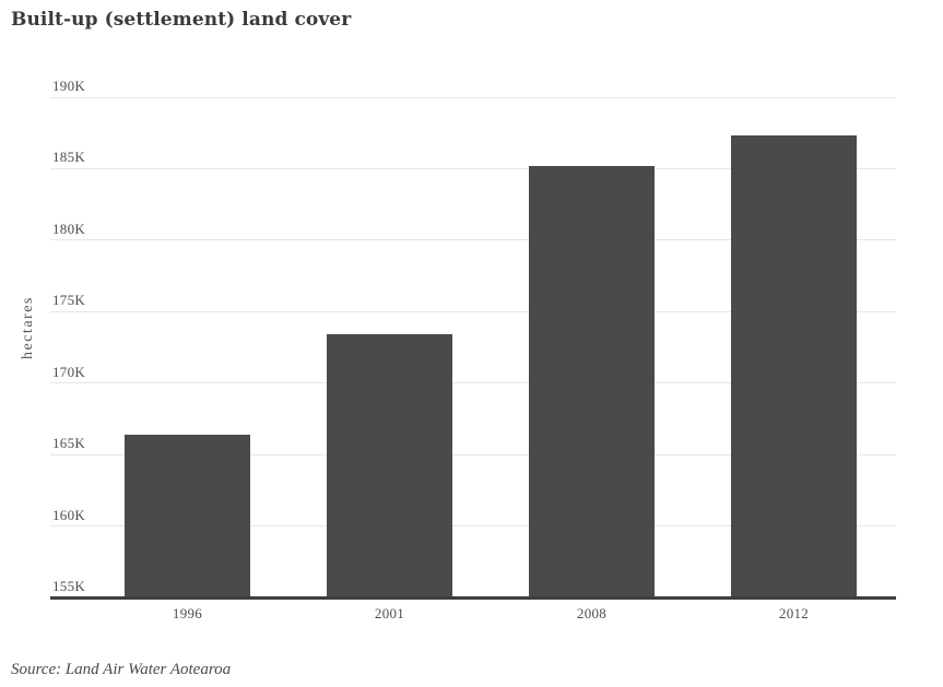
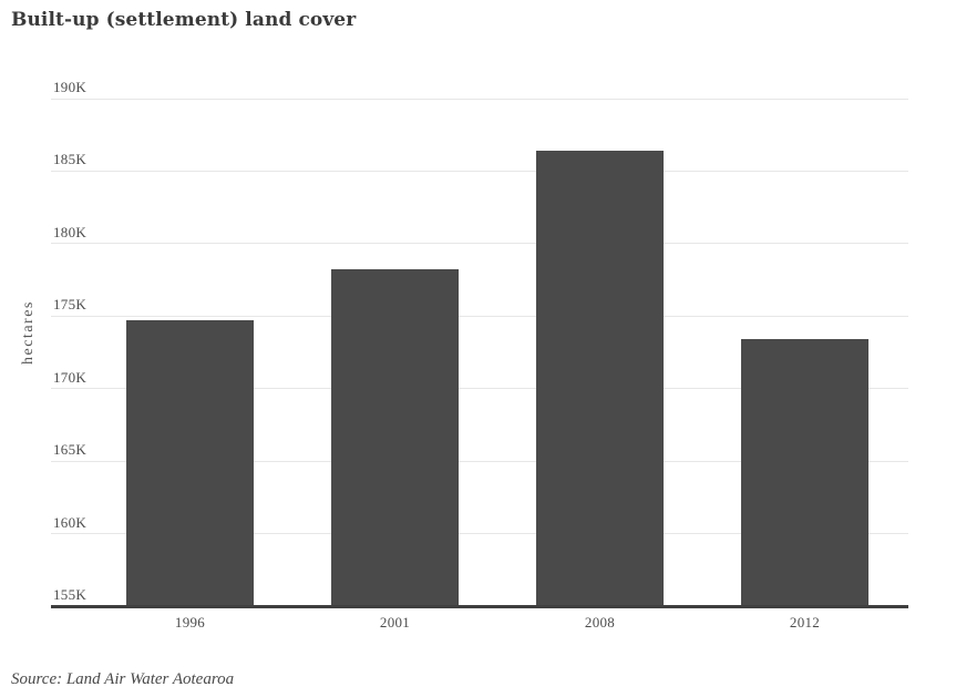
1996: 166.4K -> 174.7K
2001: 173.4K -> 178.2K
2008: 185.2K -> 186.4K
2012: 187.3K -> 173.4K
